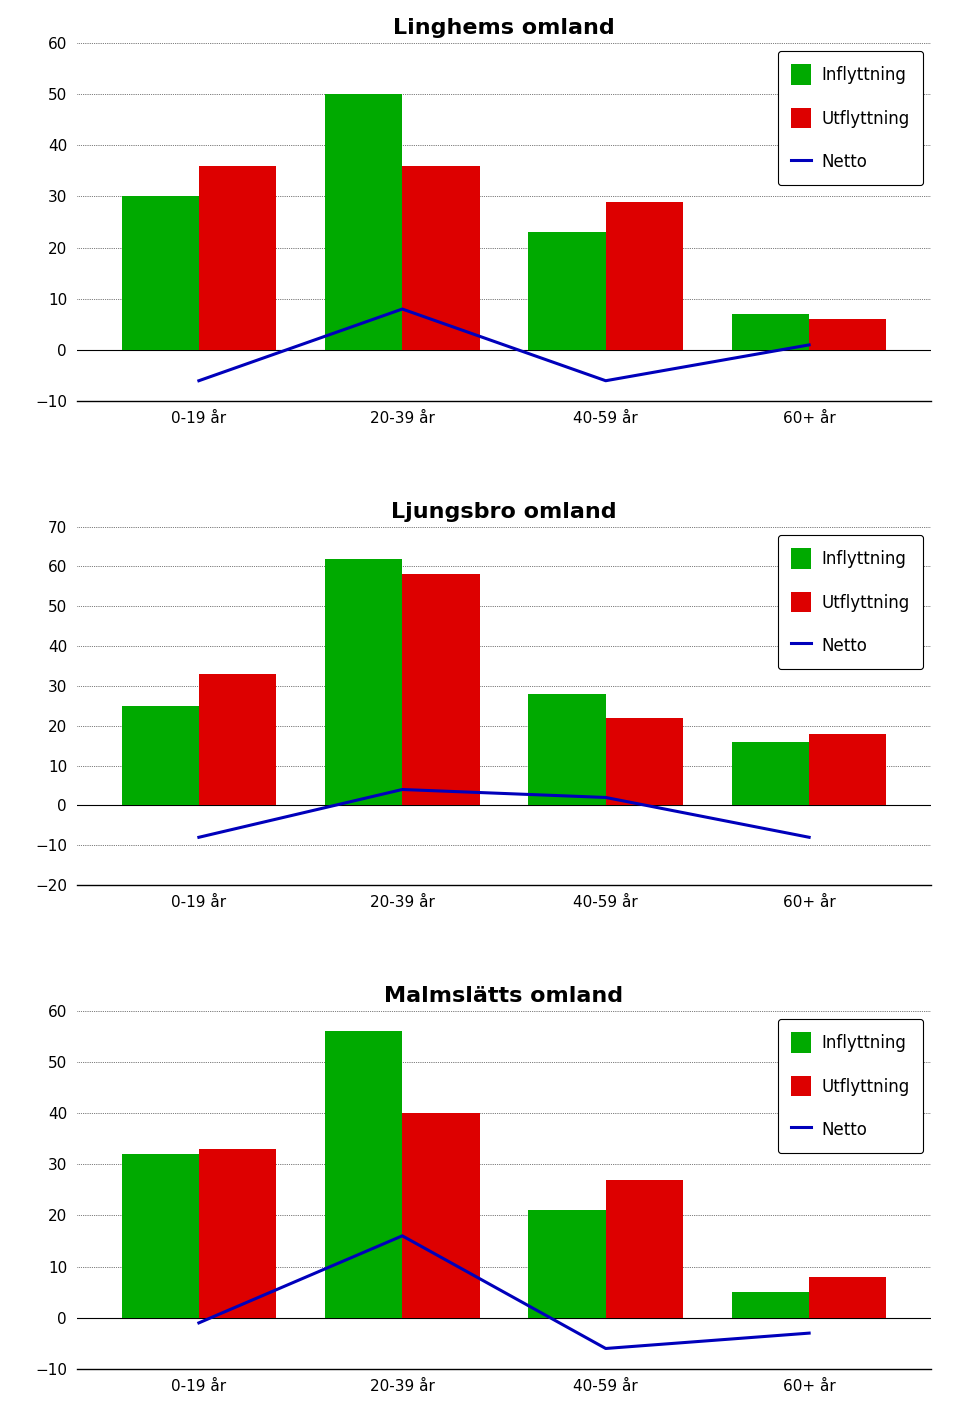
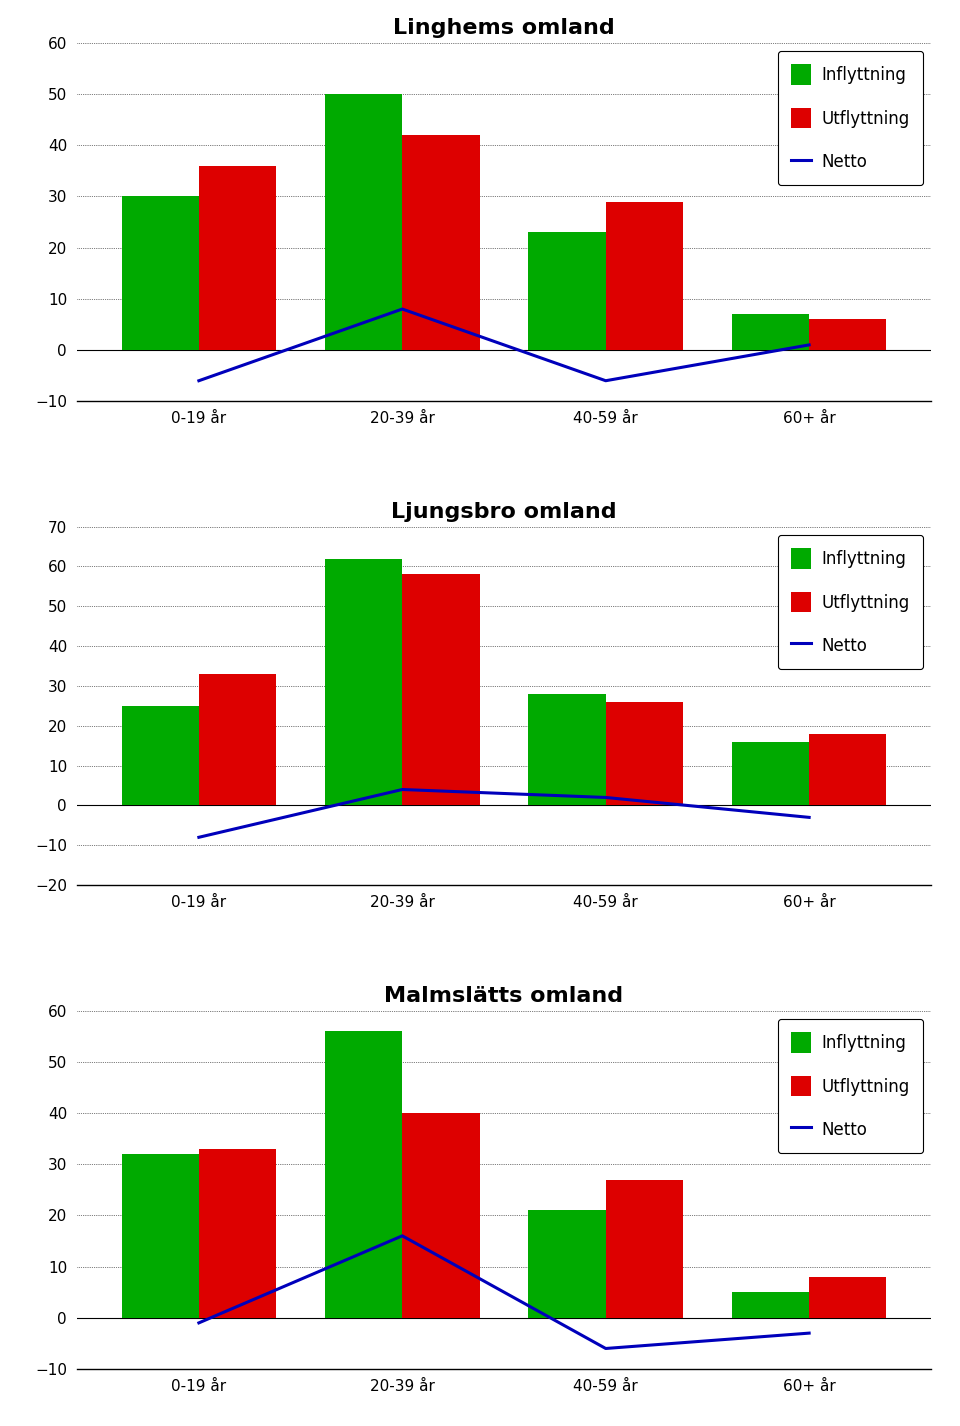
Linghems omland/Utflyttning/20-39 år: 36 -> 42
Ljungsbro omland/Utflyttning/40-59 år: 22 -> 26
Ljungsbro omland/Netto/60+ år: -8 -> -3
